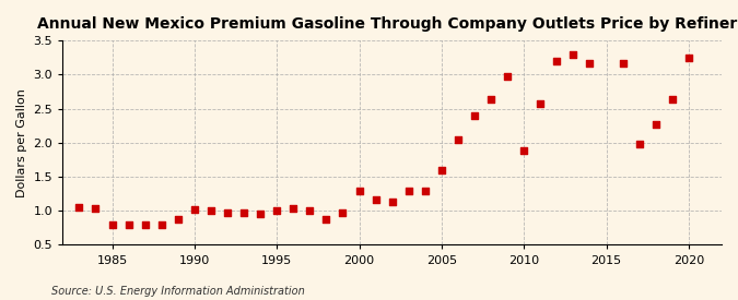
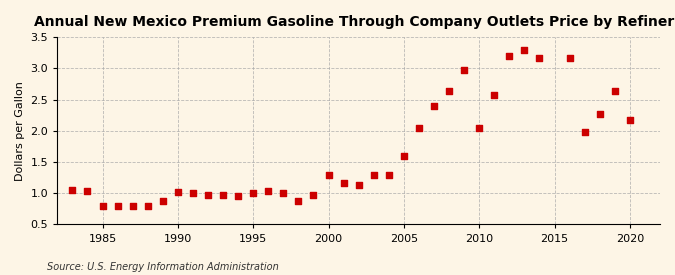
2010: 1.88 -> 2.04
2020: 3.24 -> 2.17
